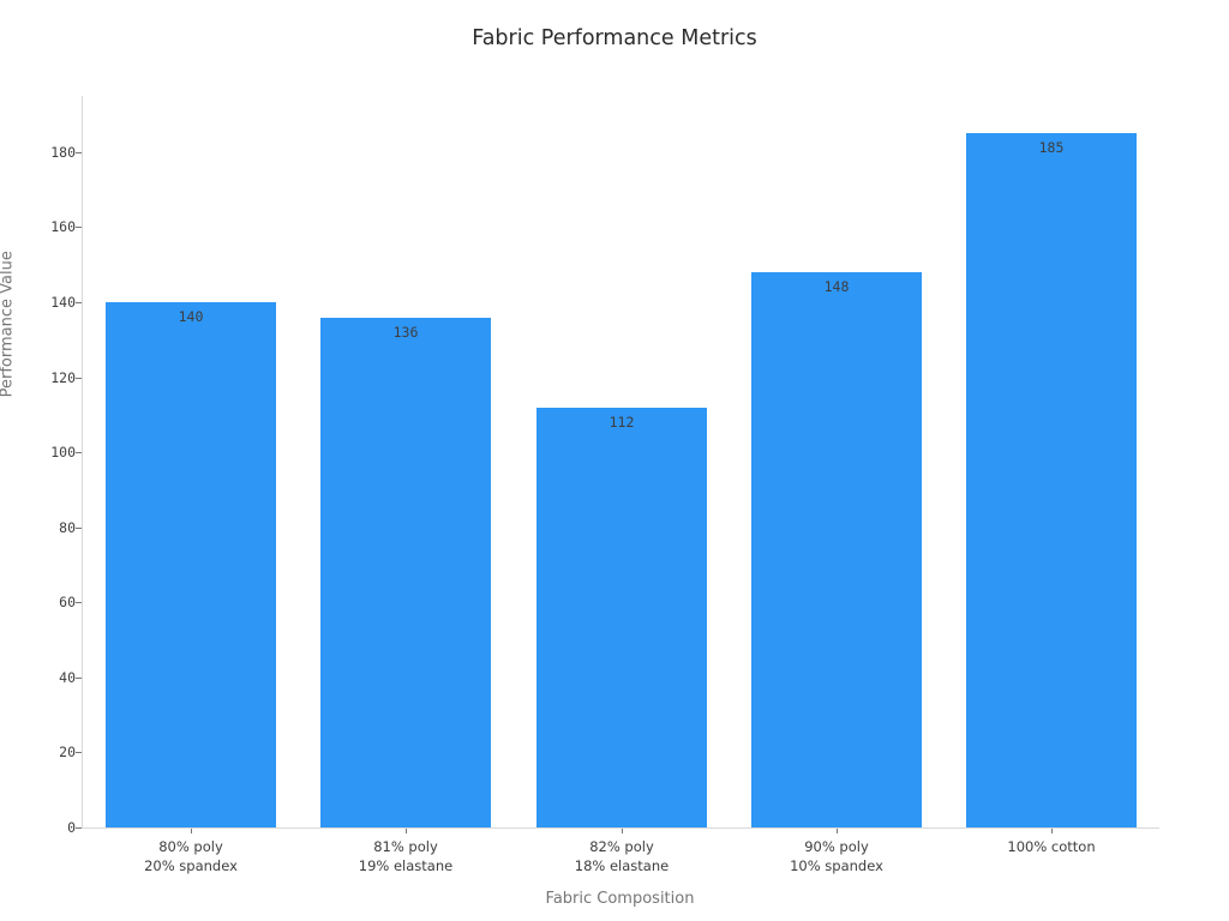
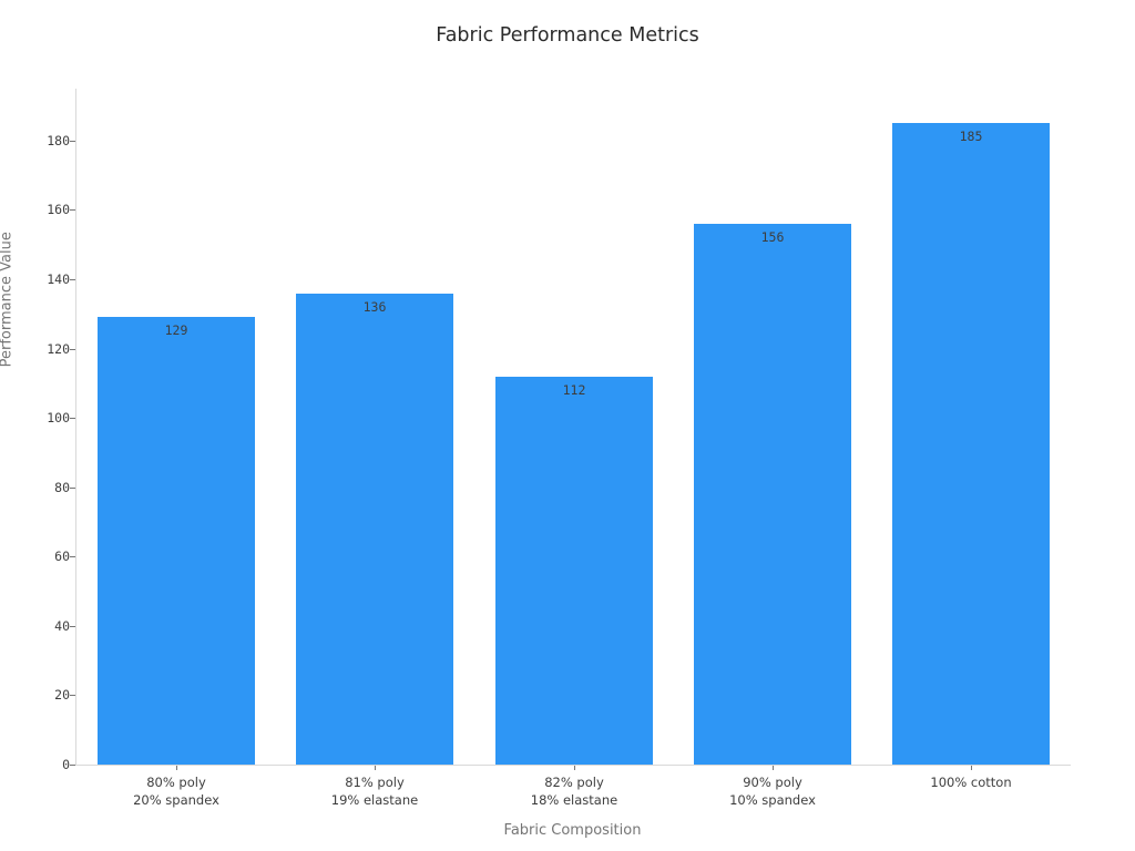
80% poly 20% spandex: 140 -> 129
90% poly 10% spandex: 148 -> 156
